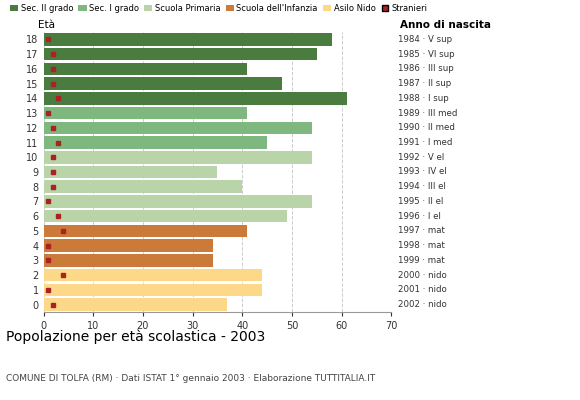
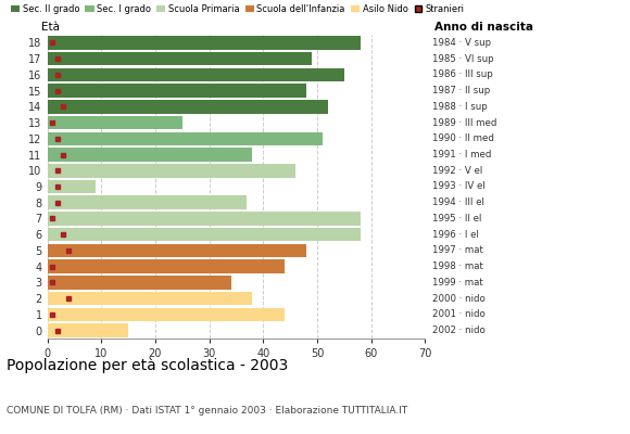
17: 55 -> 49
16: 41 -> 55
14: 61 -> 52
13: 41 -> 25
12: 54 -> 51
11: 45 -> 38
10: 54 -> 46
9: 35 -> 9
8: 40 -> 37
7: 54 -> 58
6: 49 -> 58
5: 41 -> 48
4: 34 -> 44
2: 44 -> 38
0: 37 -> 15
